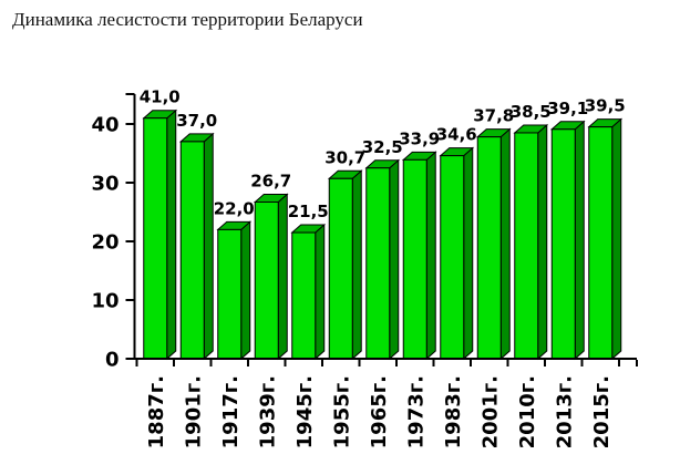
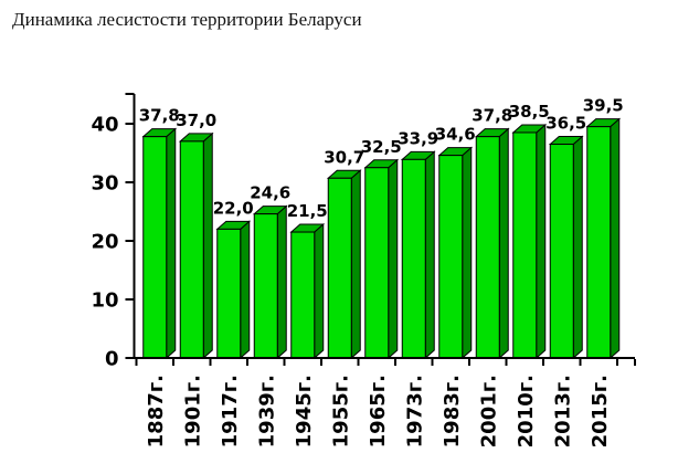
1887г.: 41,0 -> 37,8
1939г.: 26,7 -> 24,6
2013г.: 39,1 -> 36,5
